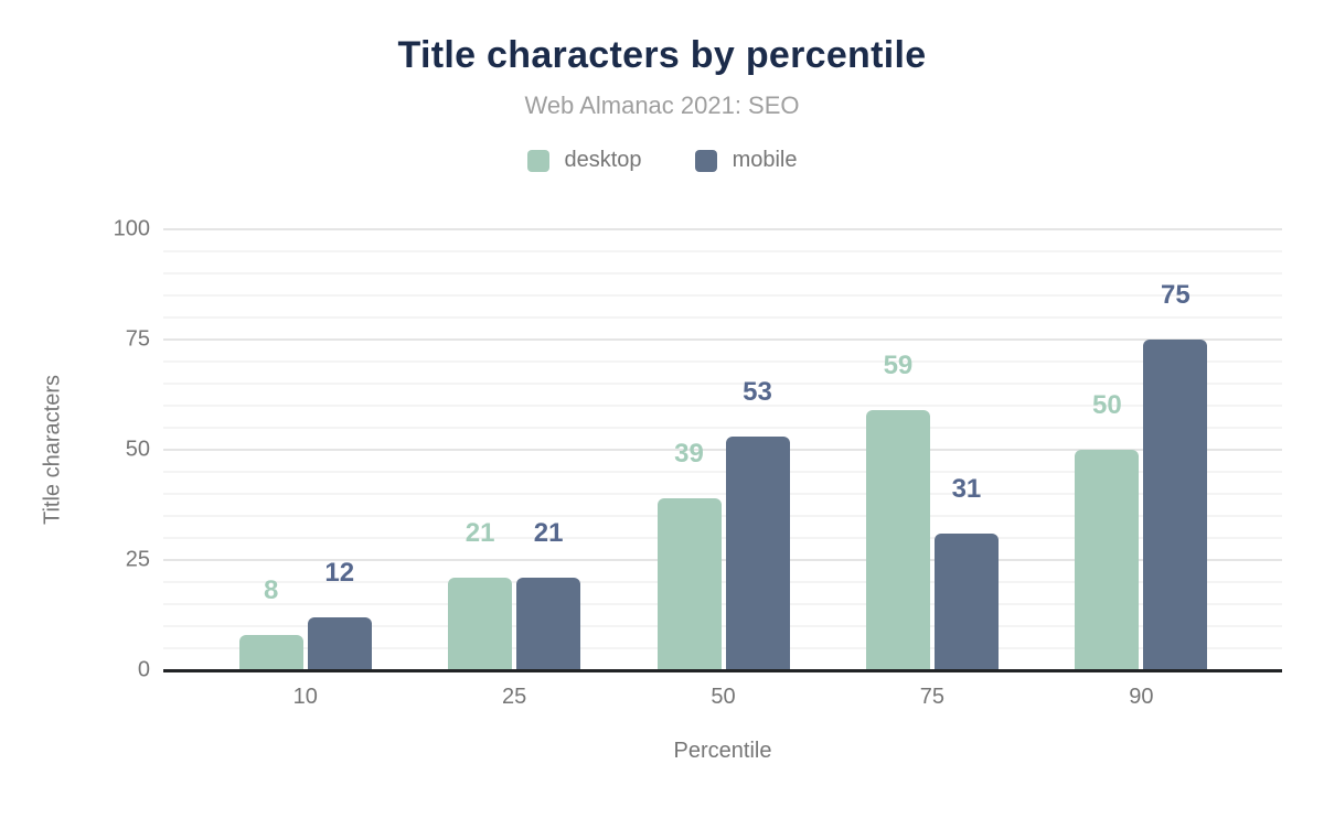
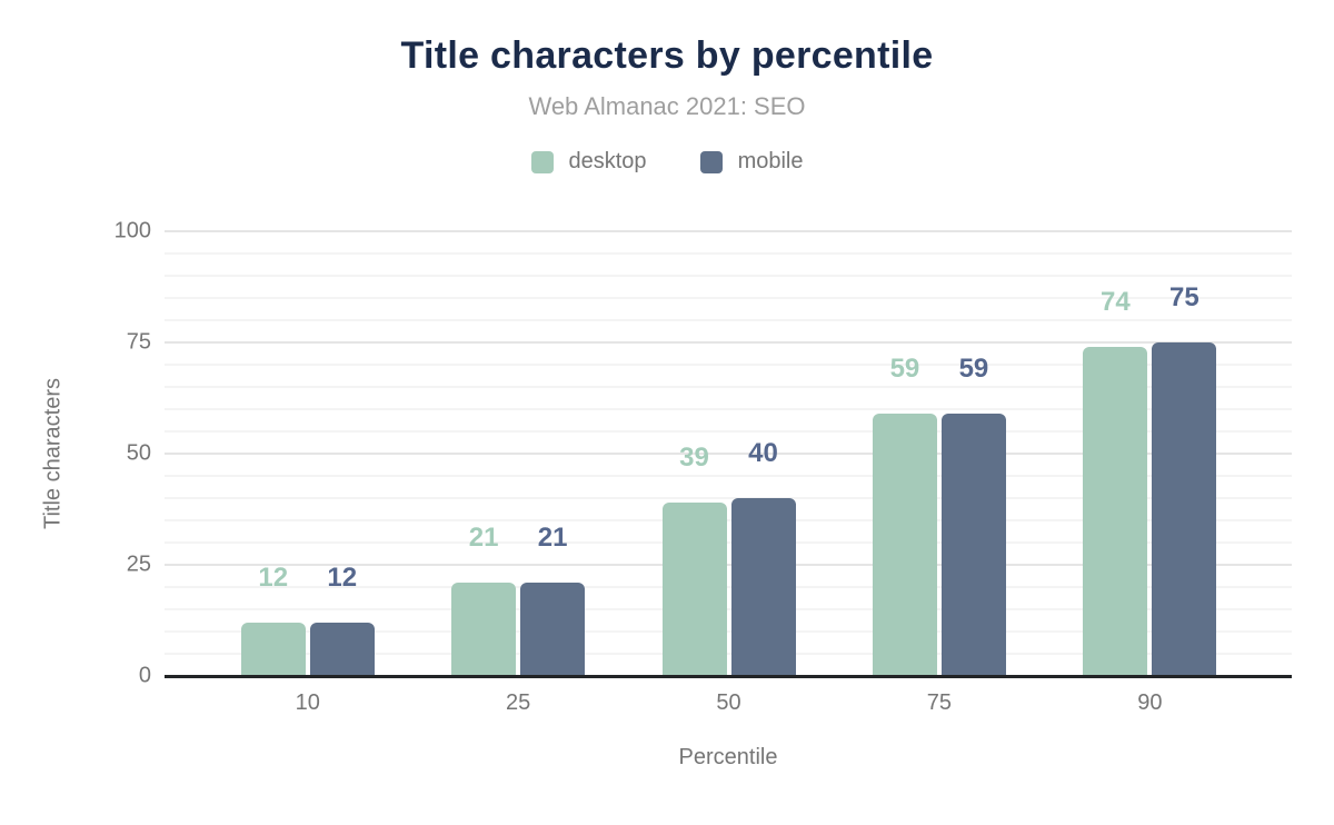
desktop/10: 8 -> 12
mobile/50: 53 -> 40
mobile/75: 31 -> 59
desktop/90: 50 -> 74
